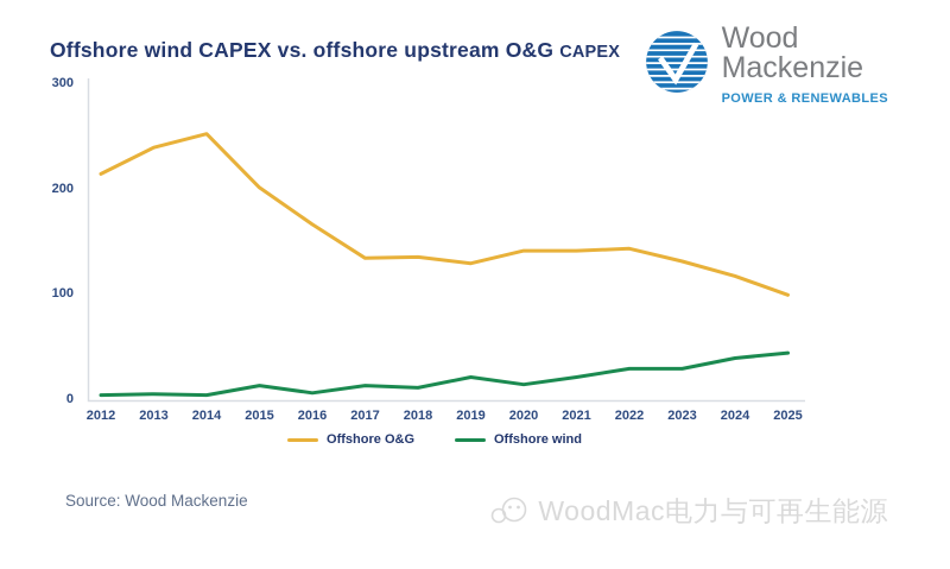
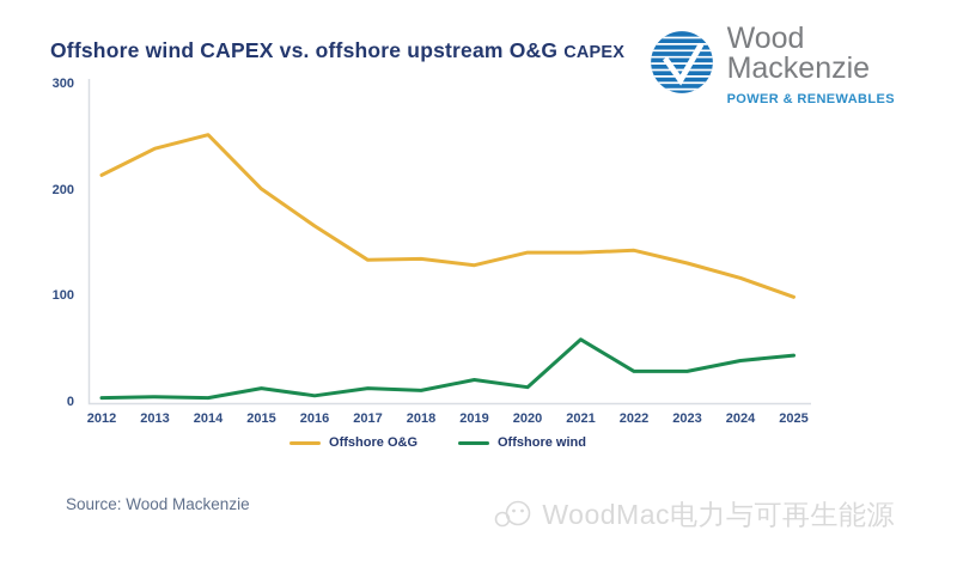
Offshore wind/2021: 20 -> 60
